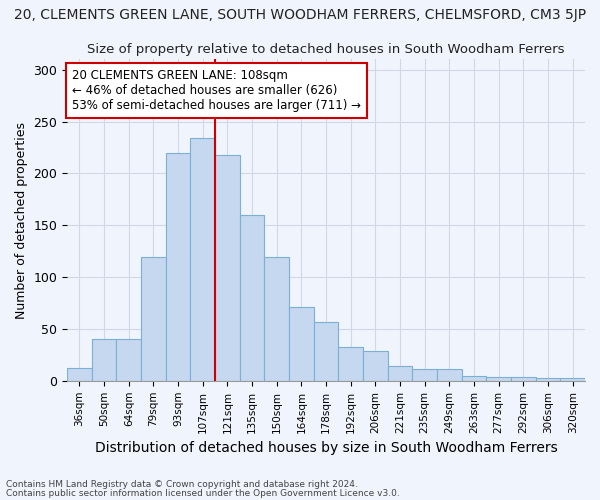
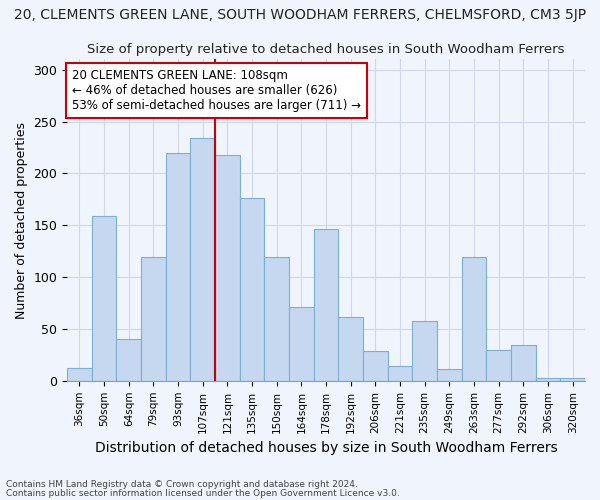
50sqm: 40 -> 159
135sqm: 160 -> 176
178sqm: 57 -> 146
192sqm: 33 -> 62
235sqm: 11 -> 58
263sqm: 5 -> 119
277sqm: 4 -> 30
292sqm: 4 -> 35
